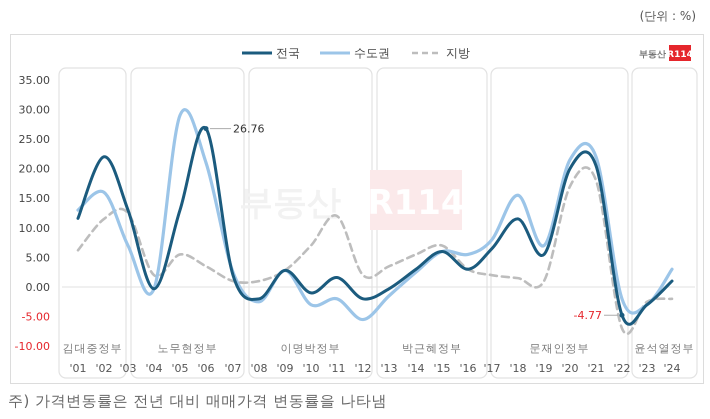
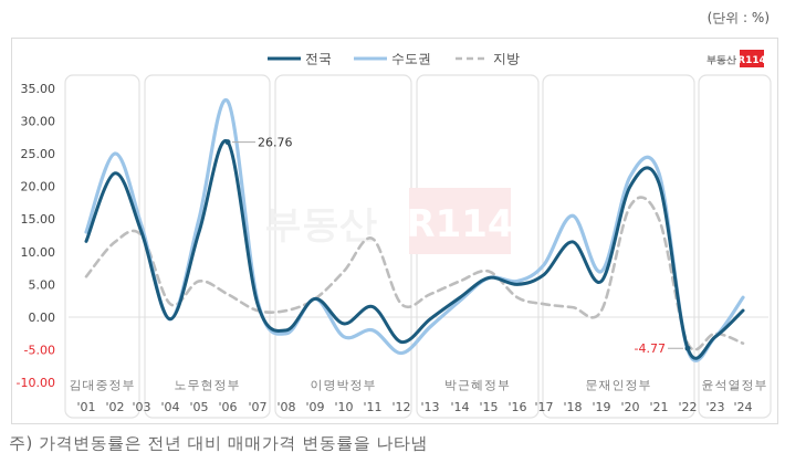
수도권/'02: 16 -> 25
수도권/'03: 7 -> 14
수도권/'05: 29 -> 15
수도권/'06: 21 -> 33
전국/'12: -2 -> -4
전국/'16: 3 -> 5
지방/'21: 18 -> 15
수도권/'22: -2 -> -5
지방/'22: -7 -> -4
지방/'24: -2 -> -4
